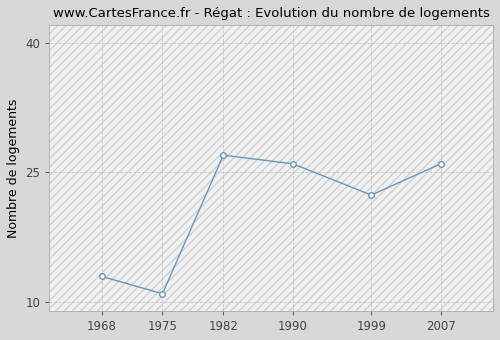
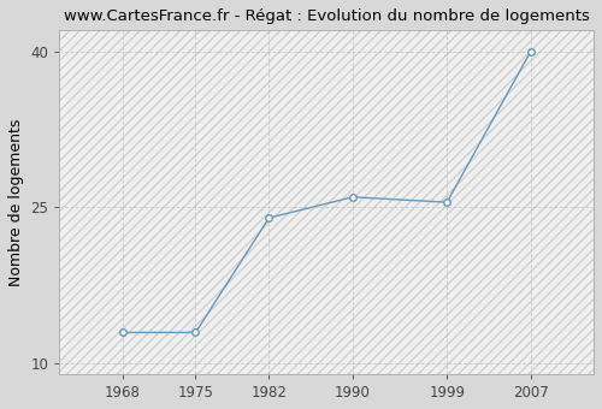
1975: 11.0 -> 13.0
1982: 27.0 -> 24.0
1999: 22.4 -> 25.5
2007: 26.0 -> 40.0
